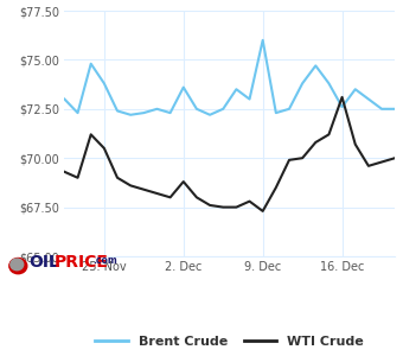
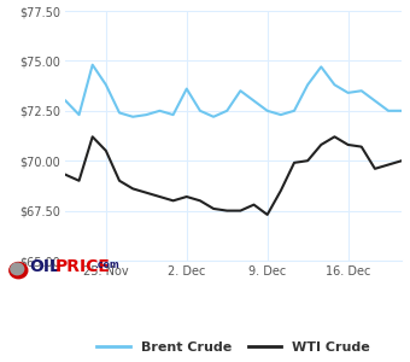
WTI Crude/2. Dec: $68.8 -> $68.2
Brent Crude/9. Dec: $76.0 -> $72.5
Brent Crude/16. Dec: $72.6 -> $73.4
WTI Crude/16. Dec: $73.1 -> $70.8
